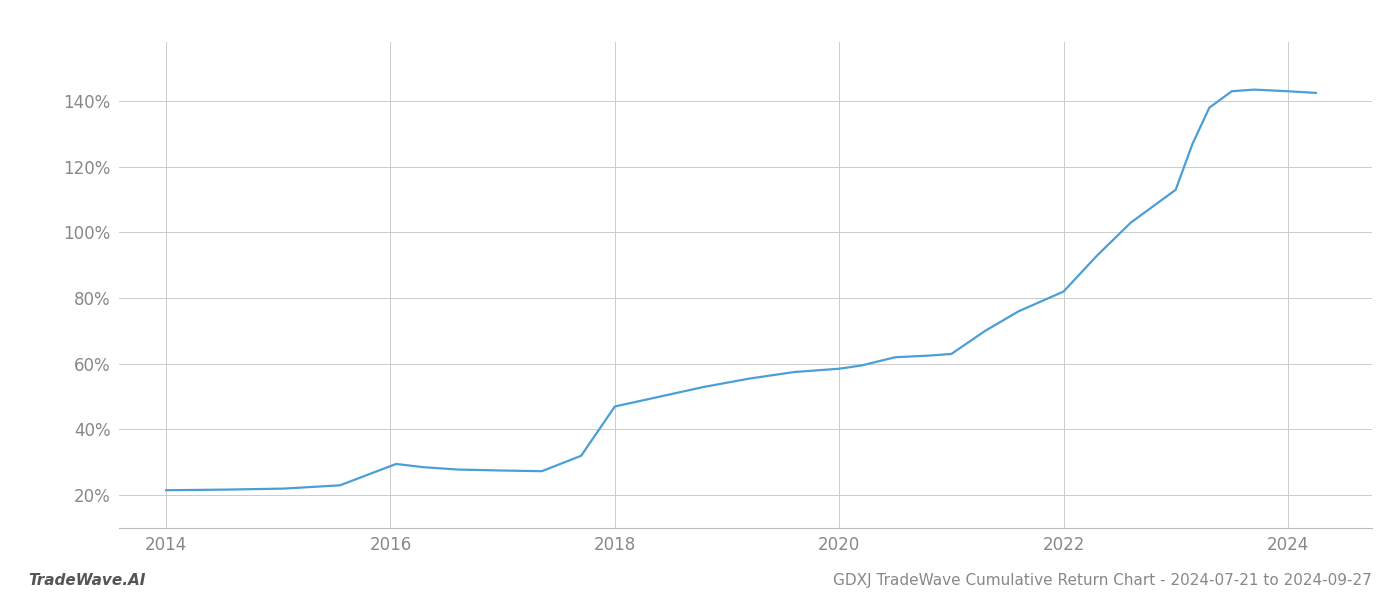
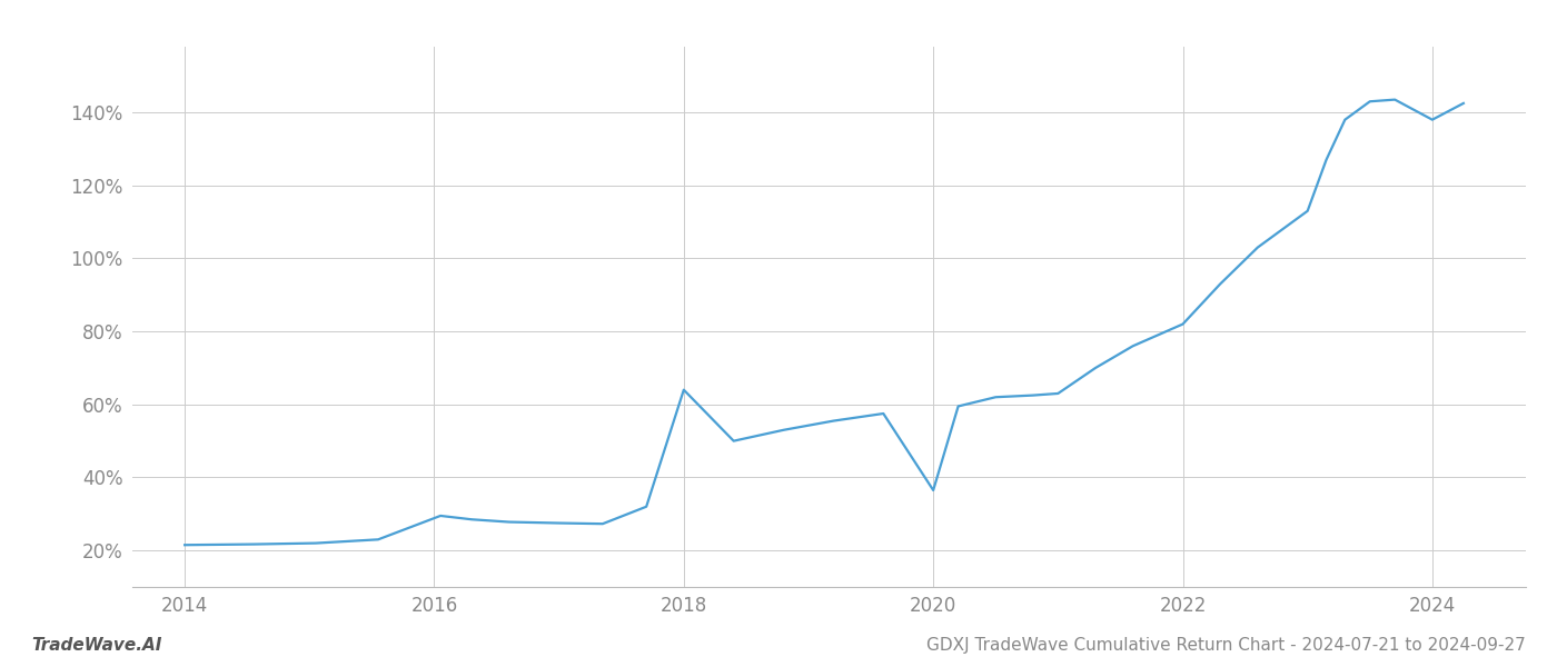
2018: 47.0% -> 64.0%
2020: 58.5% -> 36.5%
2024: 143.0% -> 138.0%
